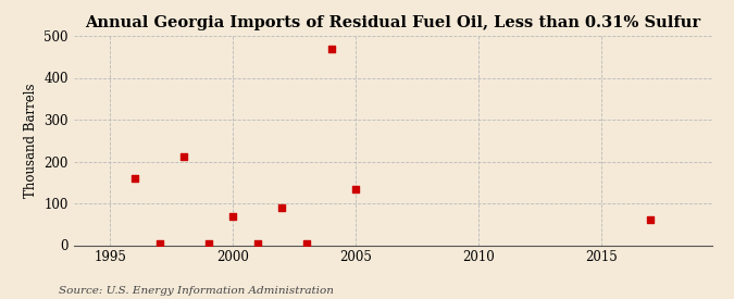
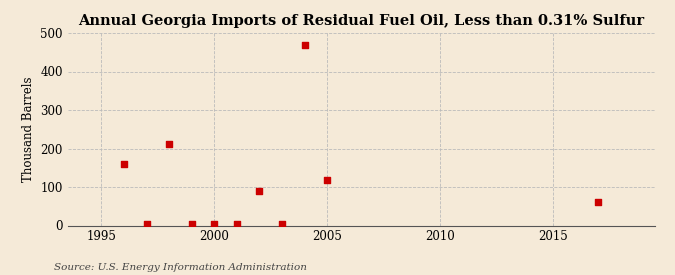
2000: 70 -> 4
2005: 135 -> 119
